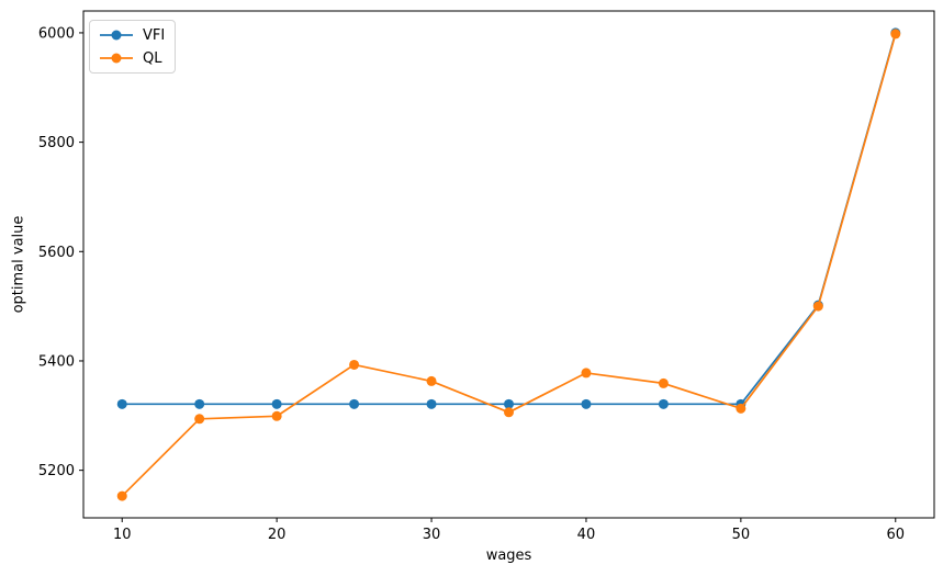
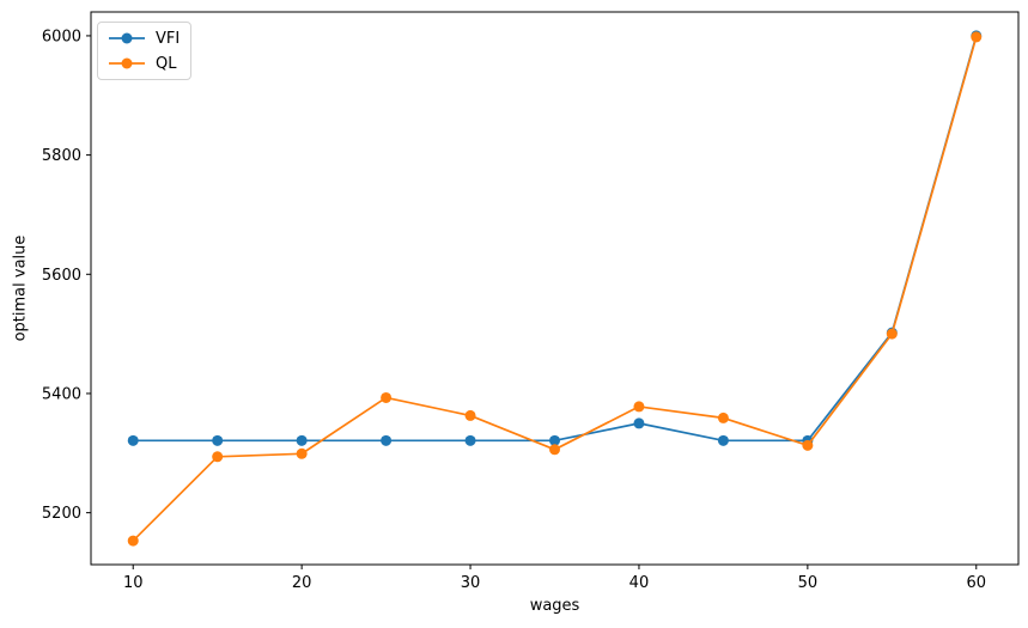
VFI/40: 5320 -> 5350
